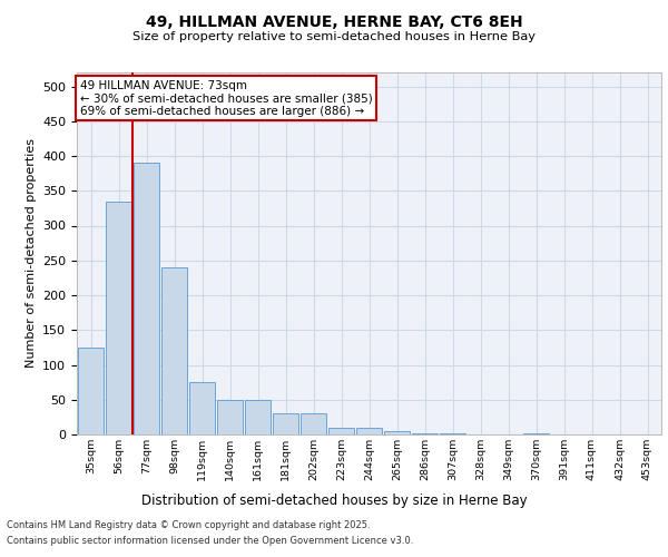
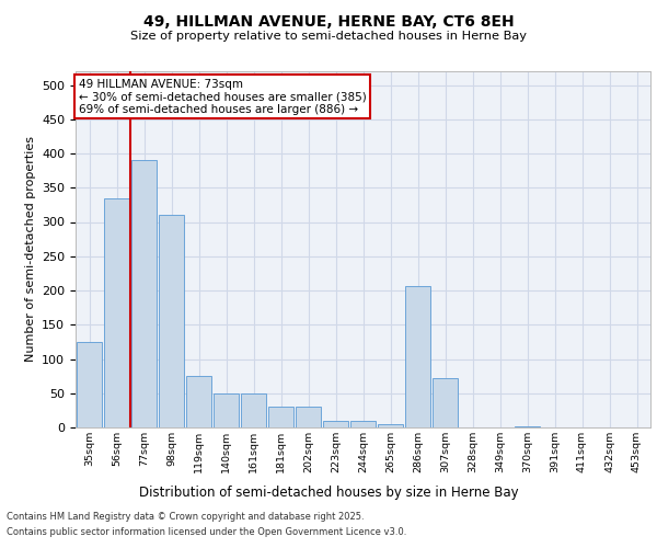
98sqm: 240 -> 310
286sqm: 2 -> 206
307sqm: 2 -> 72
